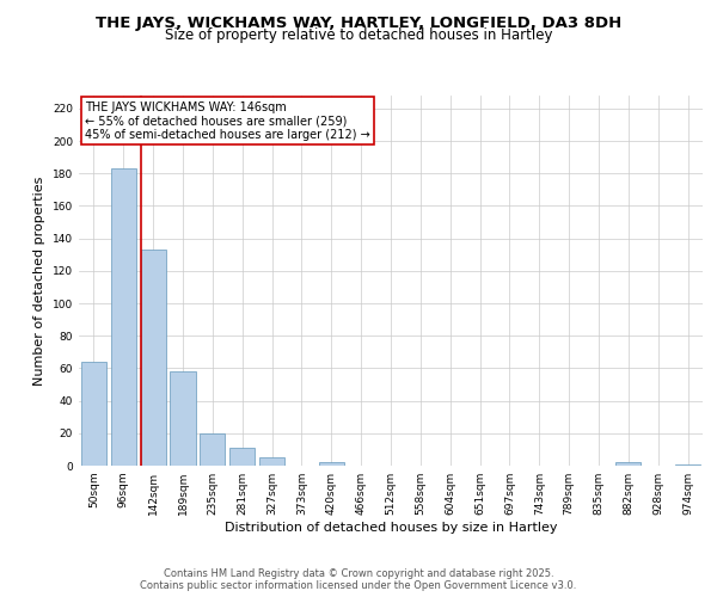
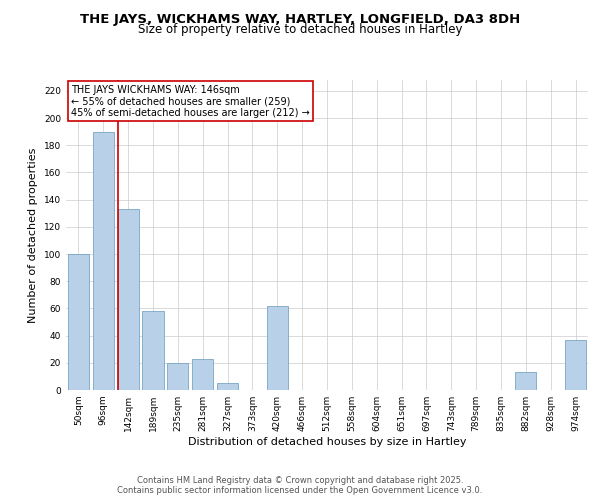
50sqm: 64 -> 100
96sqm: 183 -> 190
281sqm: 11 -> 23
420sqm: 2 -> 62
882sqm: 2 -> 13
974sqm: 1 -> 37
